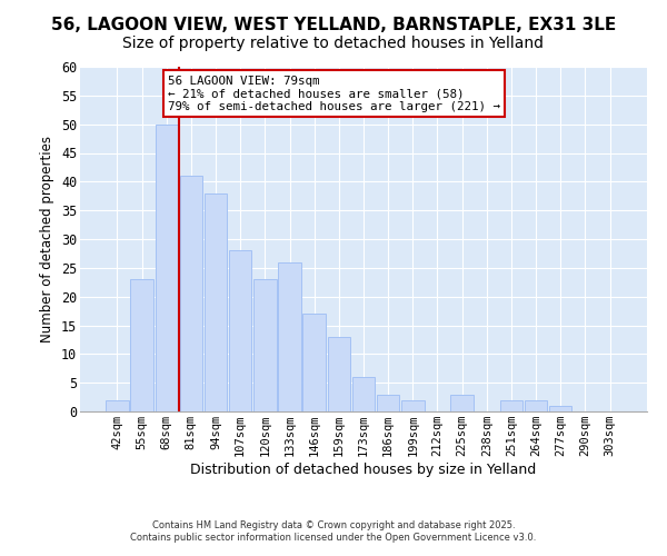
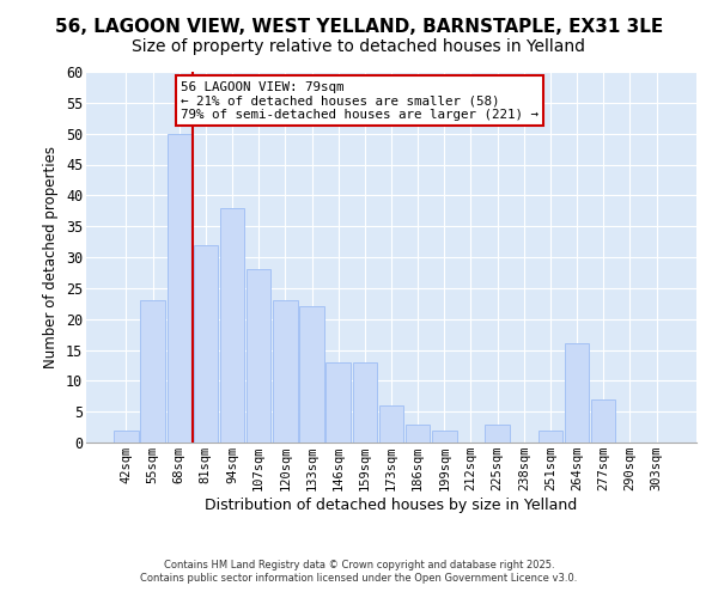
81sqm: 41 -> 32
133sqm: 26 -> 22
146sqm: 17 -> 13
264sqm: 2 -> 16
277sqm: 1 -> 7
